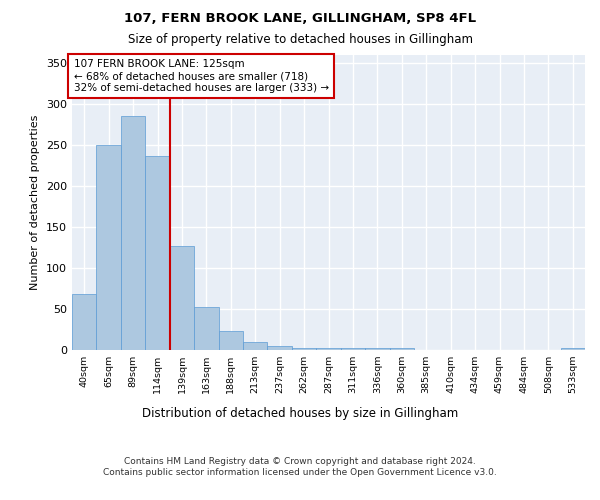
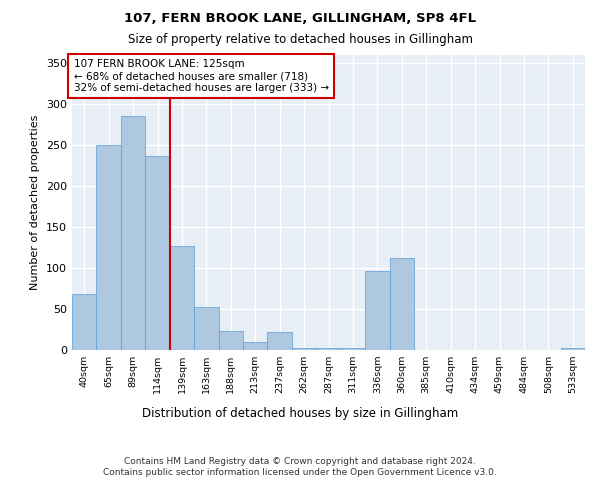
237sqm: 5 -> 22
336sqm: 2 -> 96
360sqm: 3 -> 112
